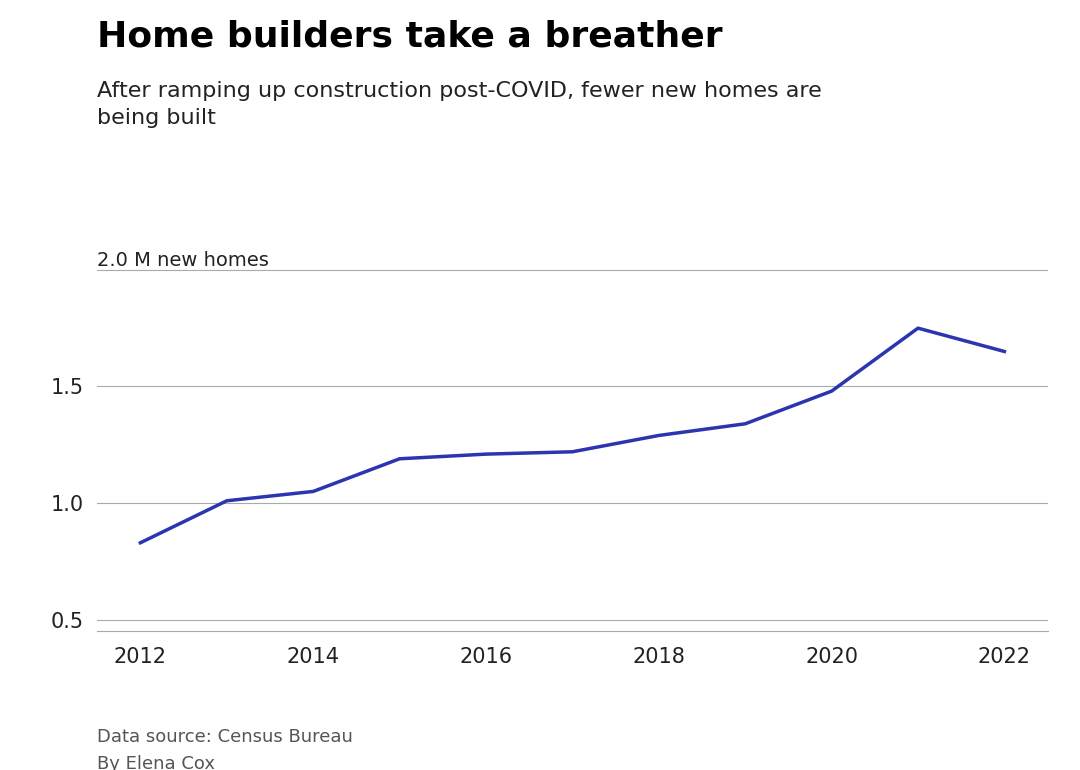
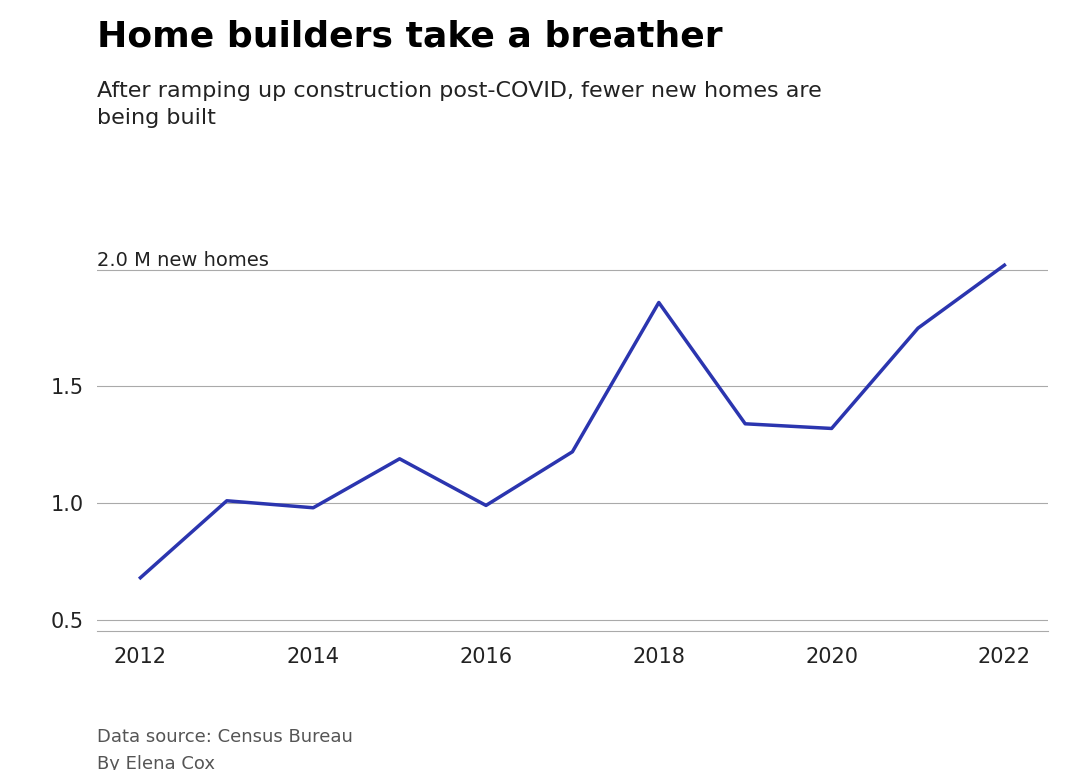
2012: 0.83 -> 0.68
2014: 1.05 -> 0.98
2016: 1.21 -> 0.99
2018: 1.29 -> 1.86
2020: 1.48 -> 1.32
2022: 1.65 -> 2.02
